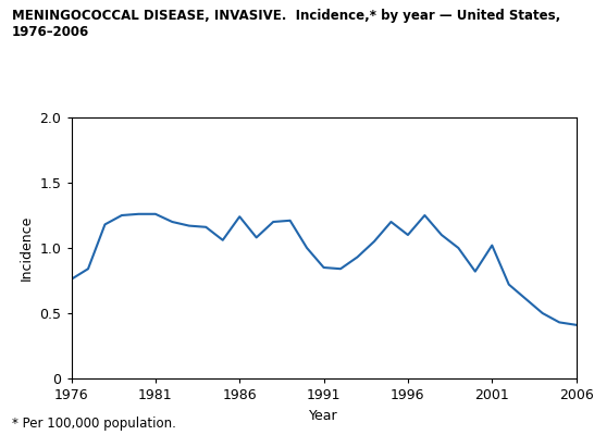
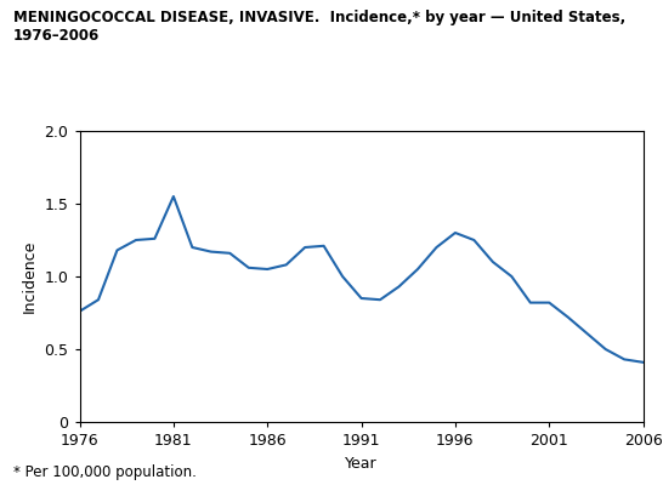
1981: 1.26 -> 1.55
1986: 1.24 -> 1.05
1996: 1.10 -> 1.30
2001: 1.02 -> 0.82
